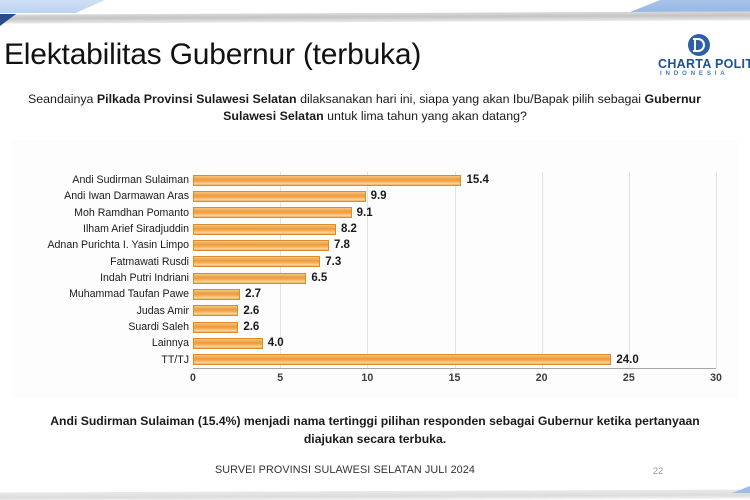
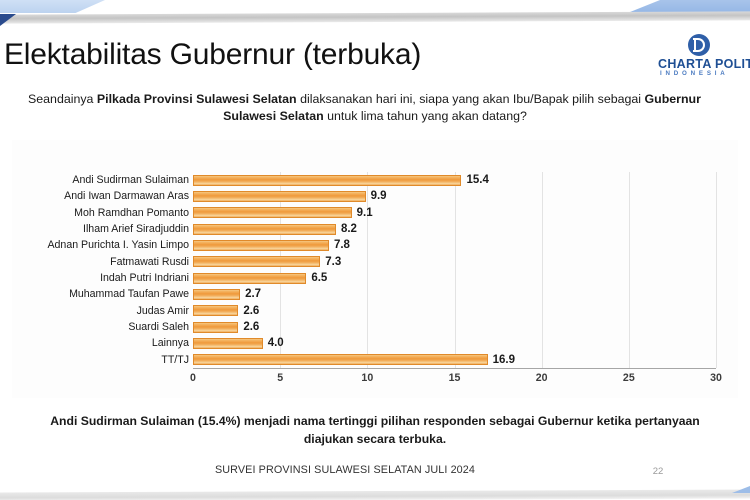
TT/TJ: 24.0 -> 16.9
